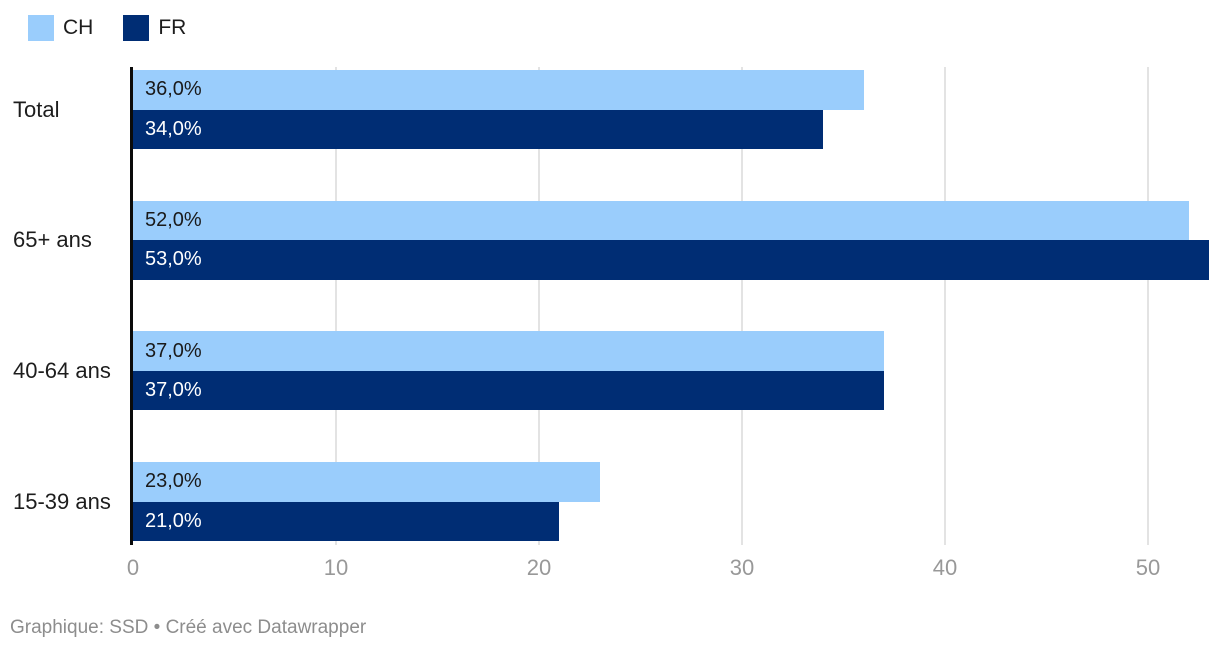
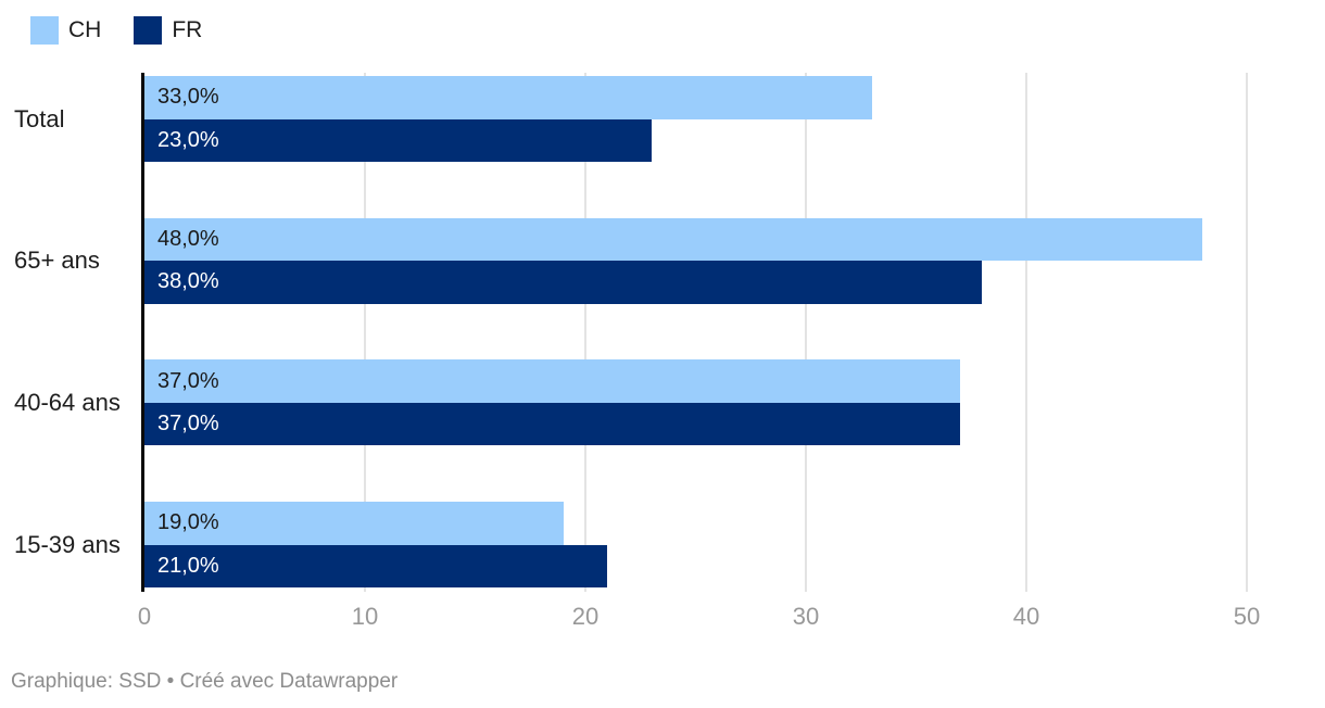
CH/Total: 36,0% -> 33,0%
FR/Total: 34,0% -> 23,0%
CH/65+ ans: 52,0% -> 48,0%
FR/65+ ans: 53,0% -> 38,0%
CH/15-39 ans: 23,0% -> 19,0%
